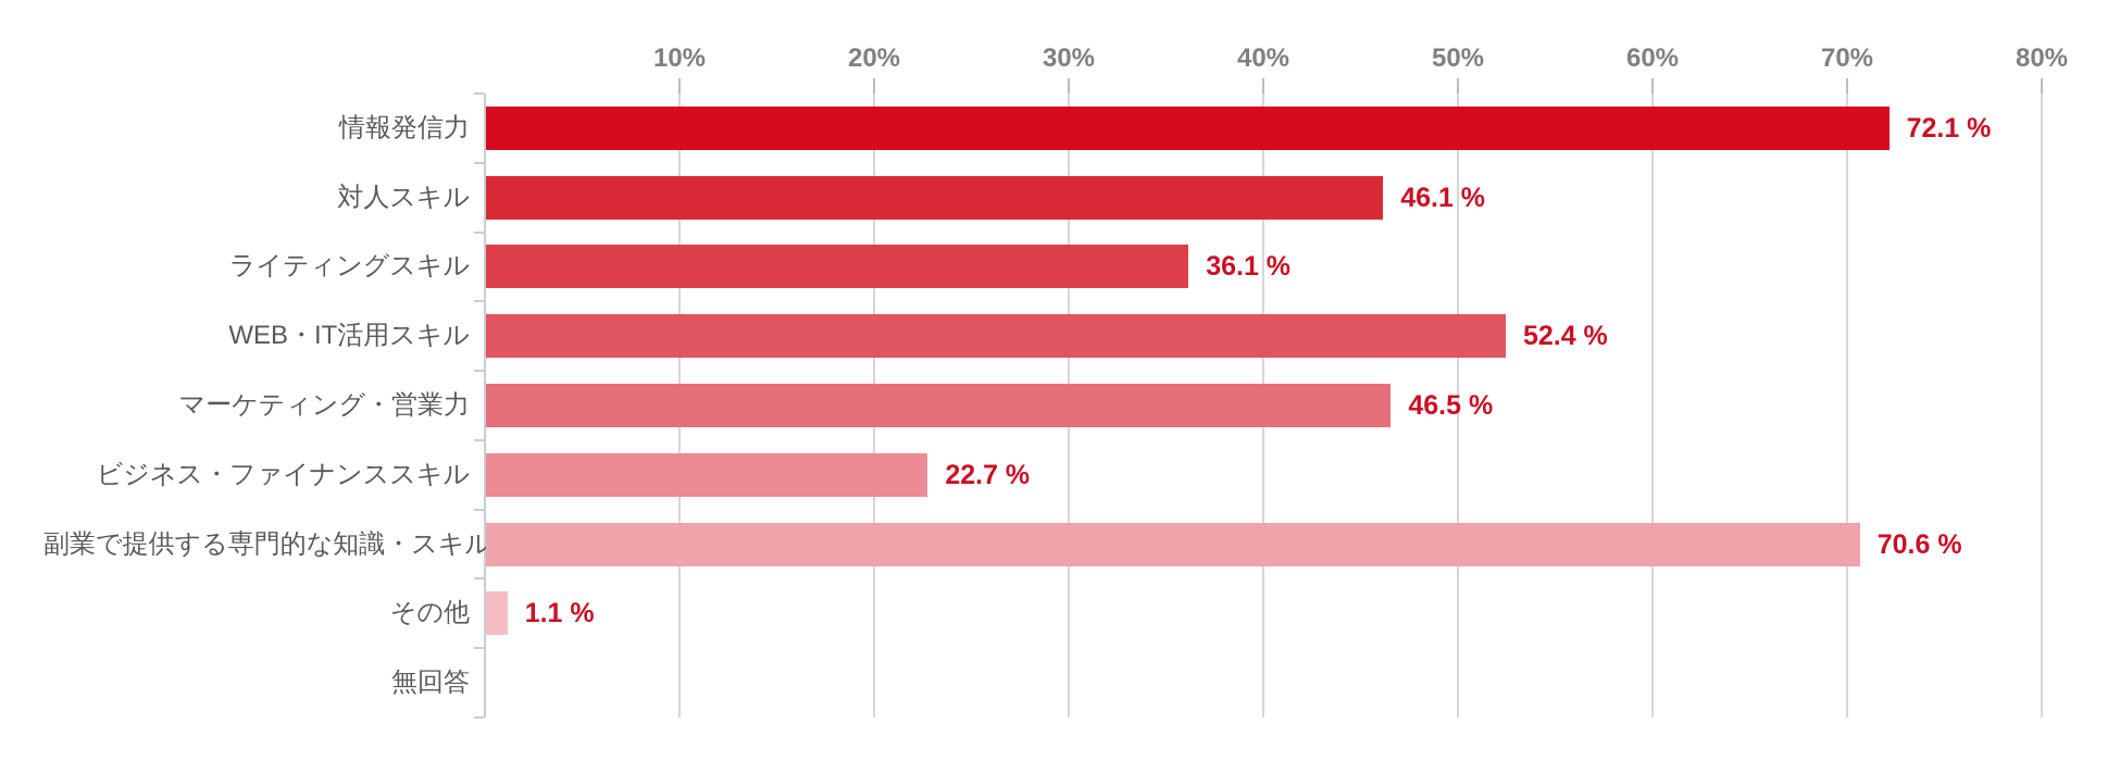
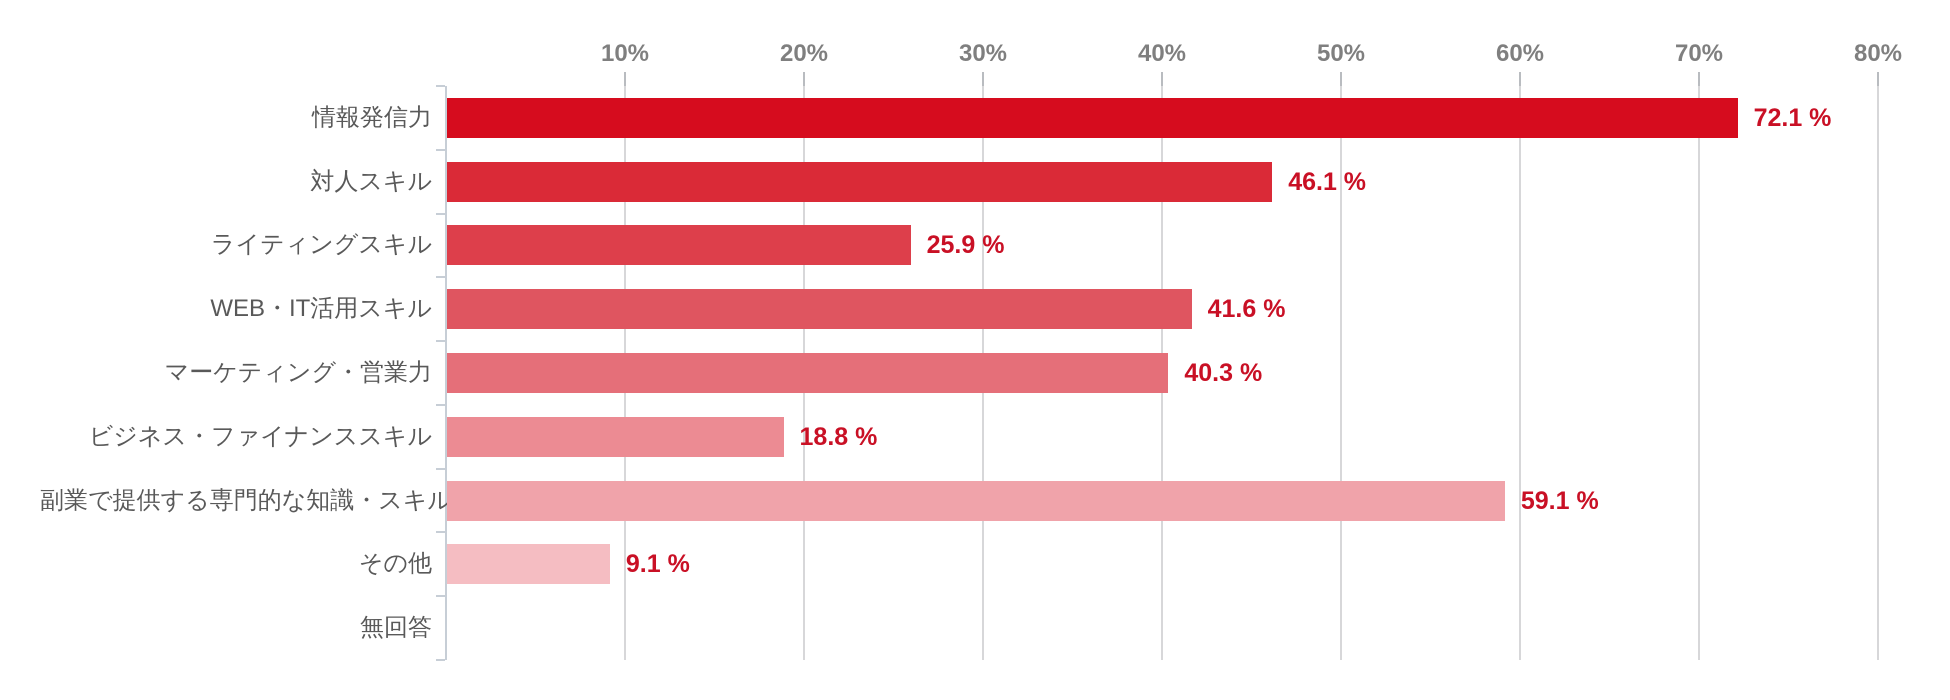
ライティングスキル: 36.1 -> 25.9
WEB・IT活用スキル: 52.4 -> 41.6
マーケティング・営業力: 46.5 -> 40.3
ビジネス・ファイナンススキル: 22.7 -> 18.8
副業で提供する専門的な知識・スキル: 70.6 -> 59.1
その他: 1.1 -> 9.1
